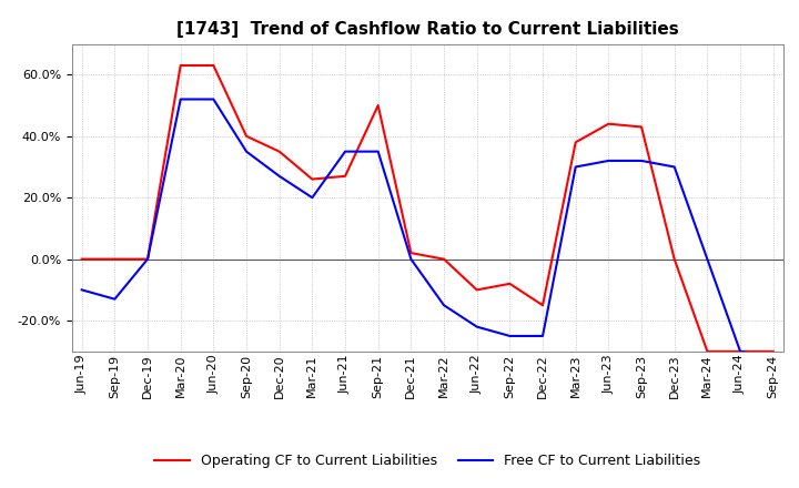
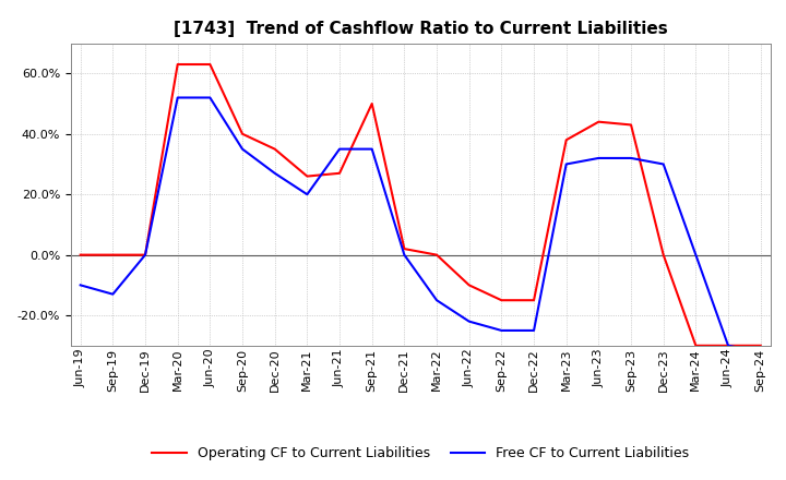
Operating CF to Current Liabilities/Sep-22: -8% -> -15%
